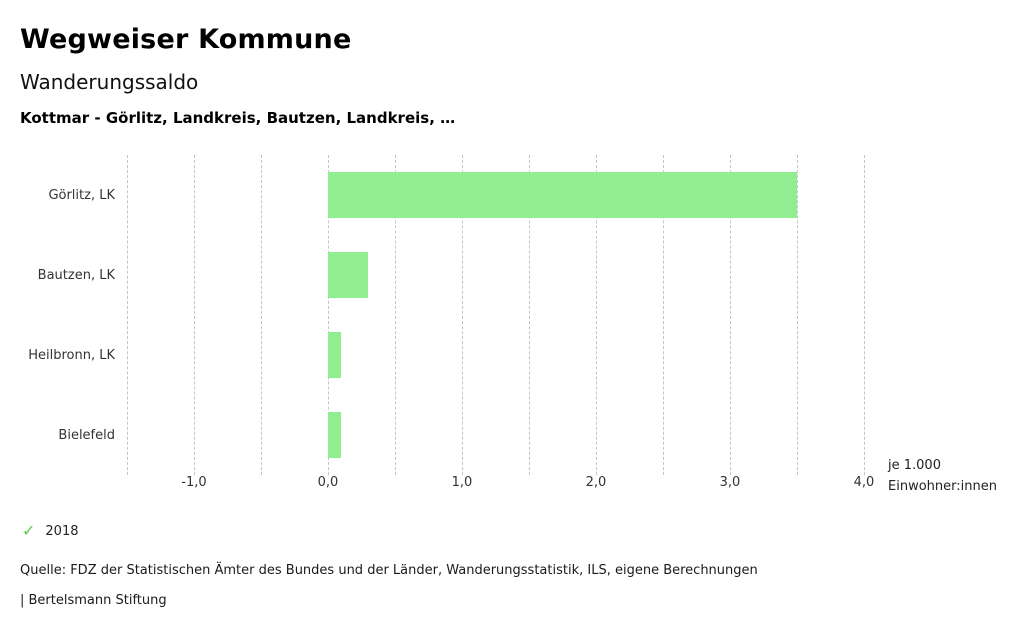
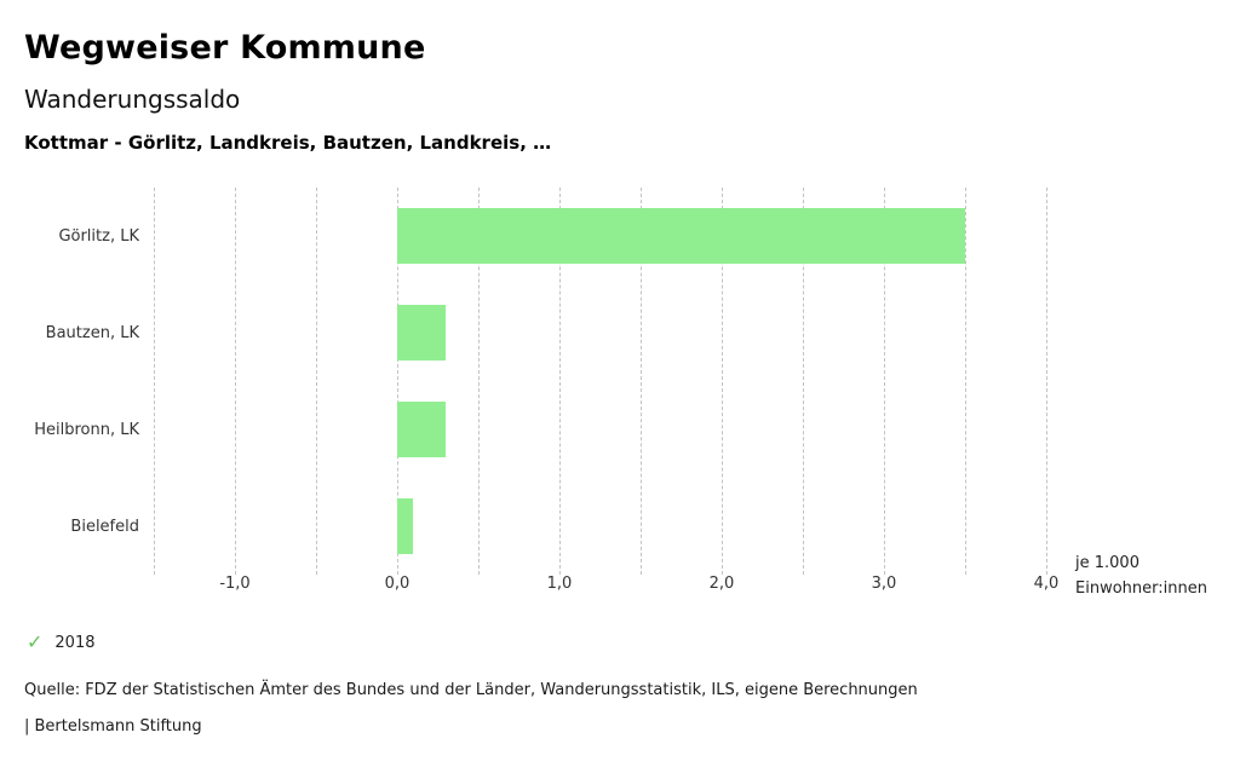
Heilbronn, LK: 0,1 -> 0,3
